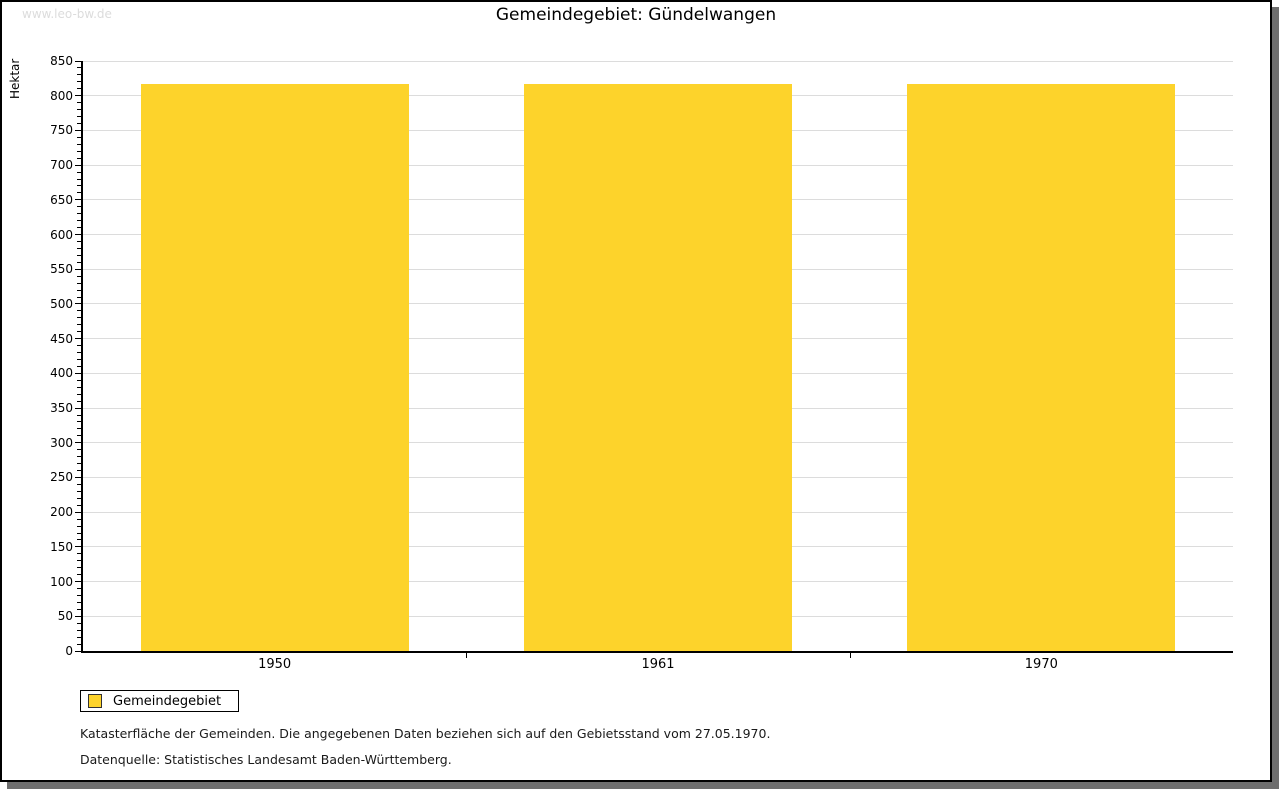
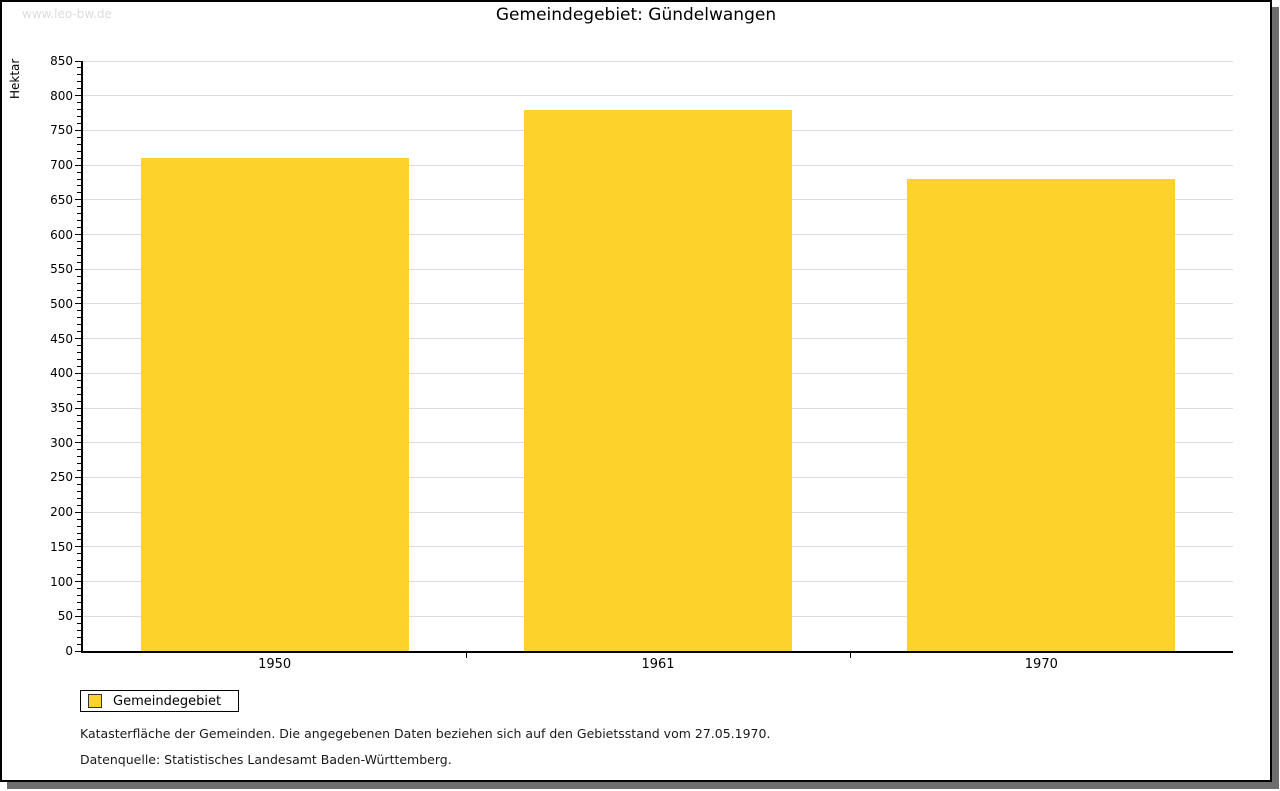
1950: 820 -> 710
1961: 820 -> 780
1970: 820 -> 680
